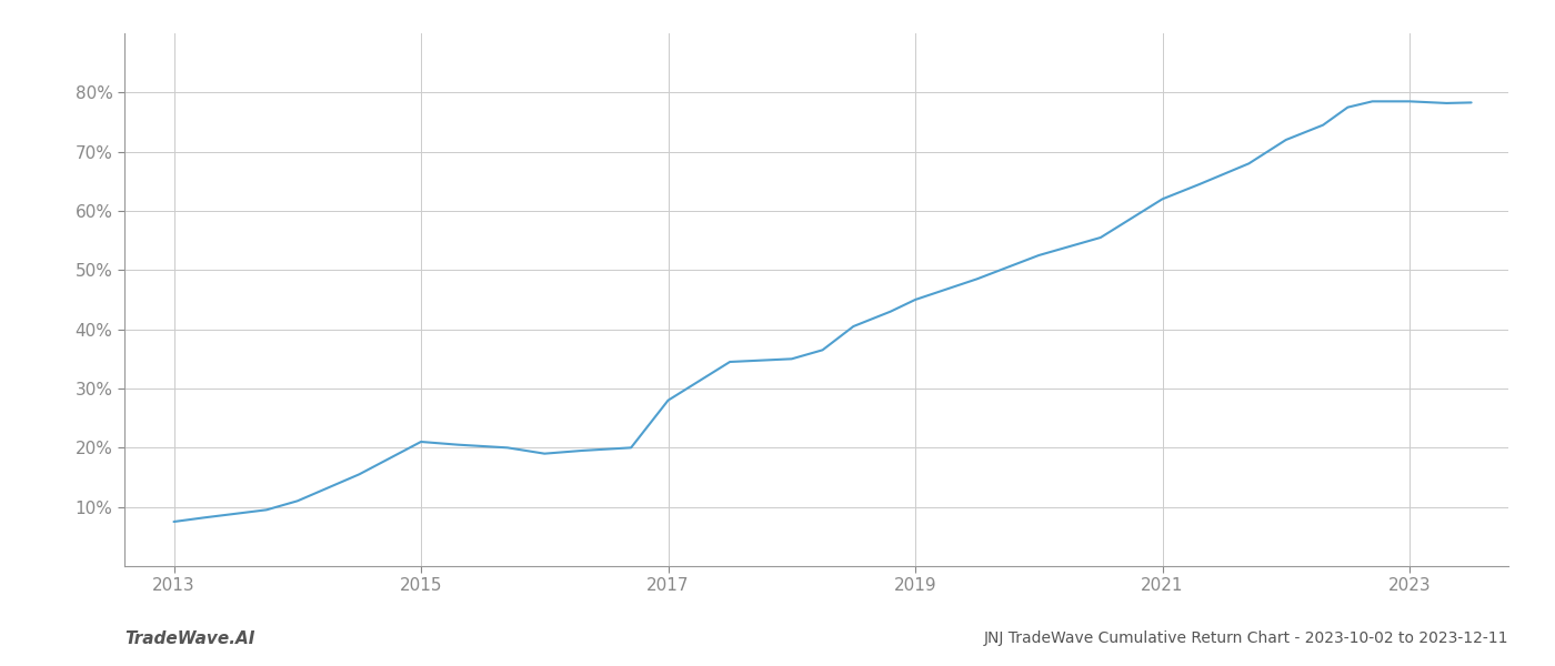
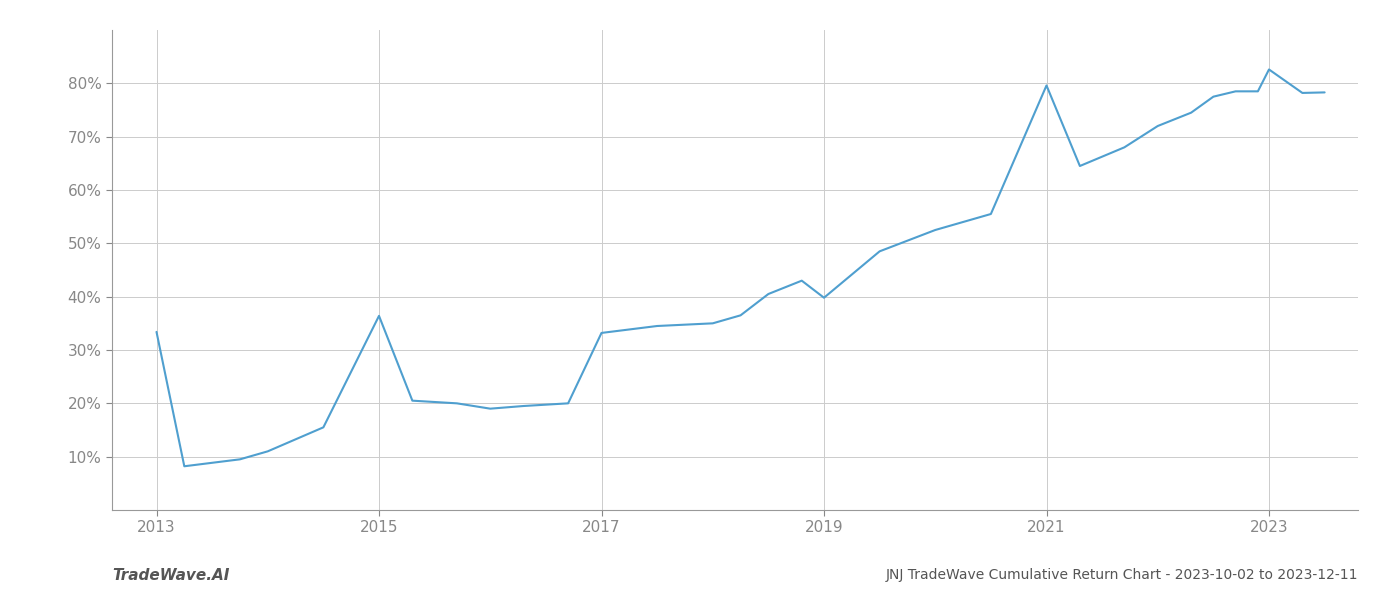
2013: 7.5% -> 33.4%
2015: 21.0% -> 36.4%
2017: 28.0% -> 33.2%
2019: 45.0% -> 39.8%
2021: 62.0% -> 79.6%
2023: 78.5% -> 82.6%
